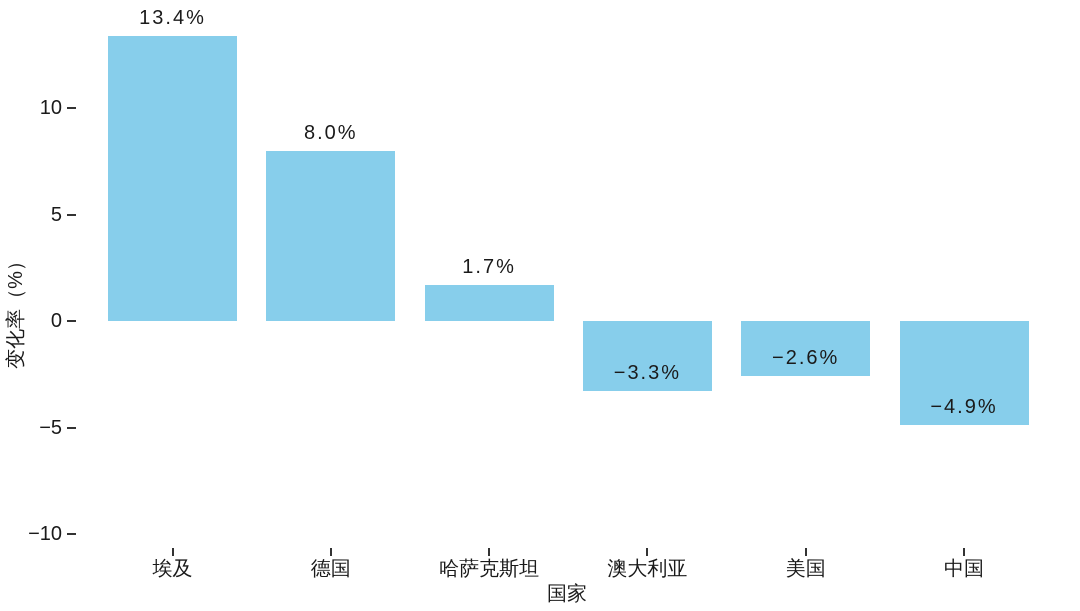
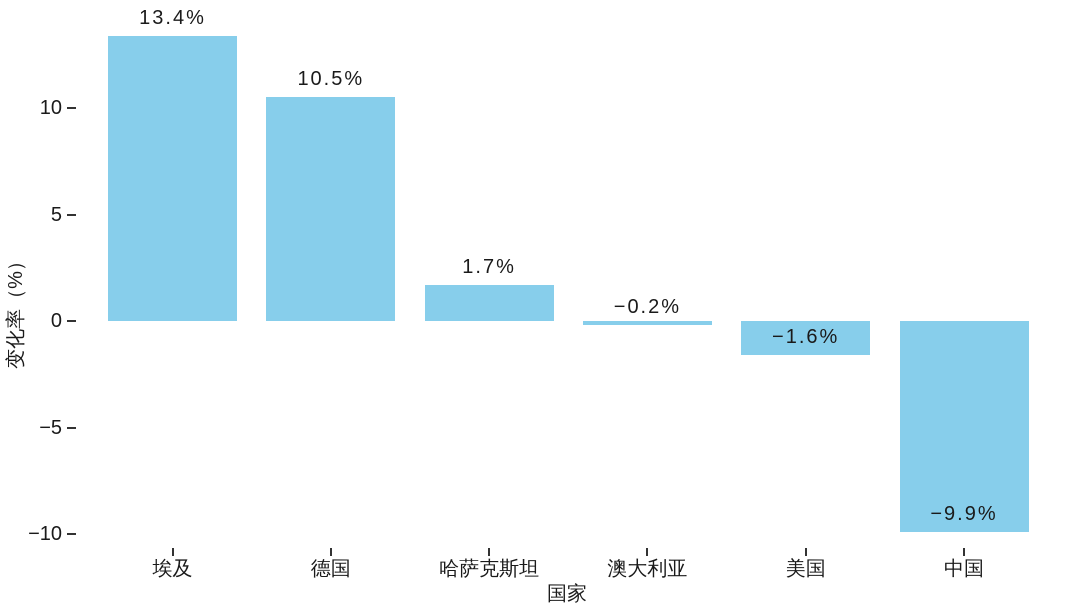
德国: 8.0% -> 10.5%
澳大利亚: −3.3% -> −0.2%
美国: −2.6% -> −1.6%
中国: −4.9% -> −9.9%
